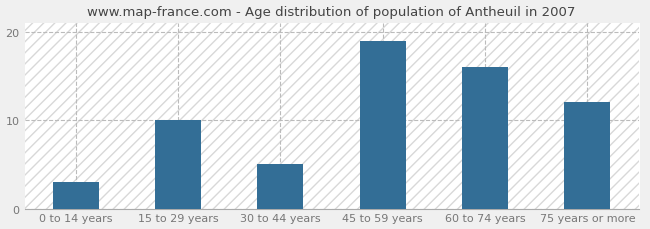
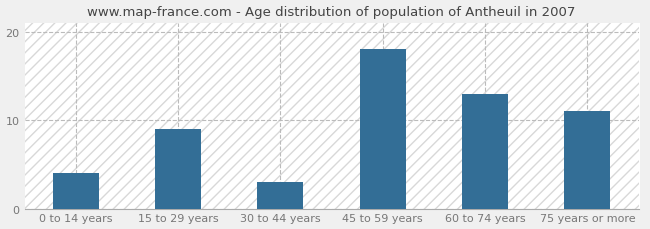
0 to 14 years: 3 -> 4
15 to 29 years: 10 -> 9
30 to 44 years: 5 -> 3
45 to 59 years: 19 -> 18
60 to 74 years: 16 -> 13
75 years or more: 12 -> 11
